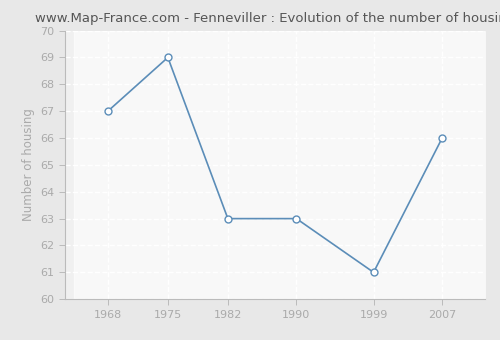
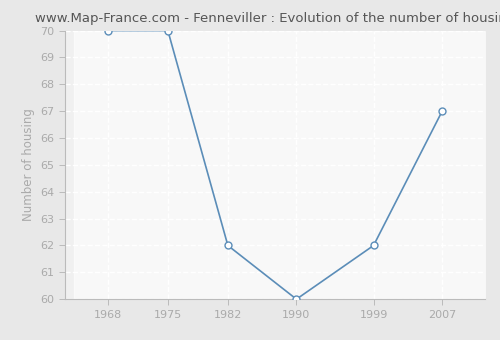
1968: 67 -> 70
1975: 69 -> 70
1982: 63 -> 62
1990: 63 -> 60
1999: 61 -> 62
2007: 66 -> 67
